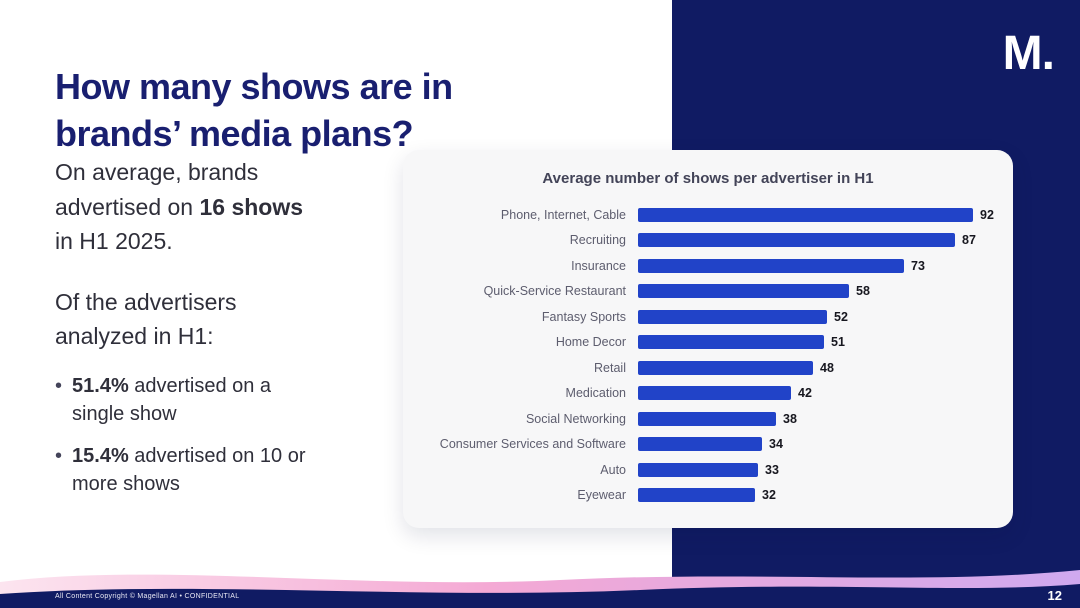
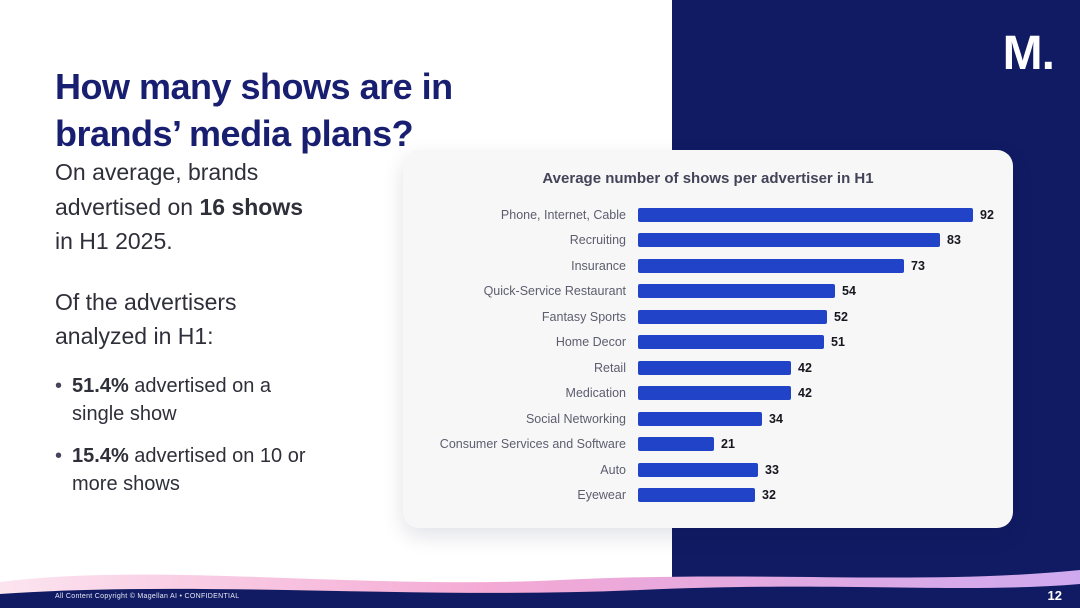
Recruiting: 87 -> 83
Quick-Service Restaurant: 58 -> 54
Retail: 48 -> 42
Social Networking: 38 -> 34
Consumer Services and Software: 34 -> 21
